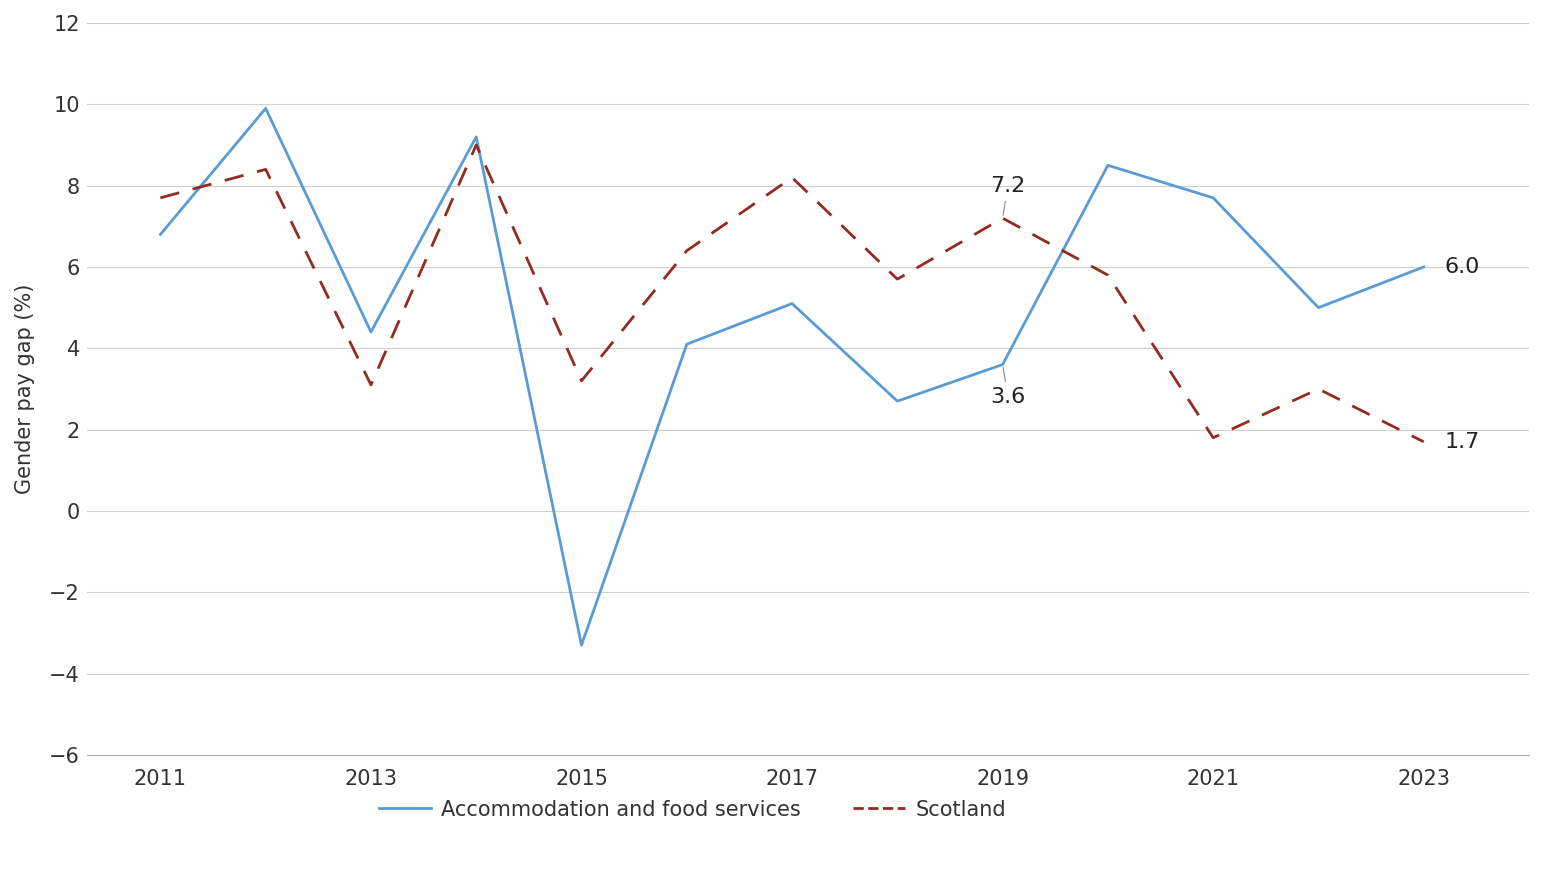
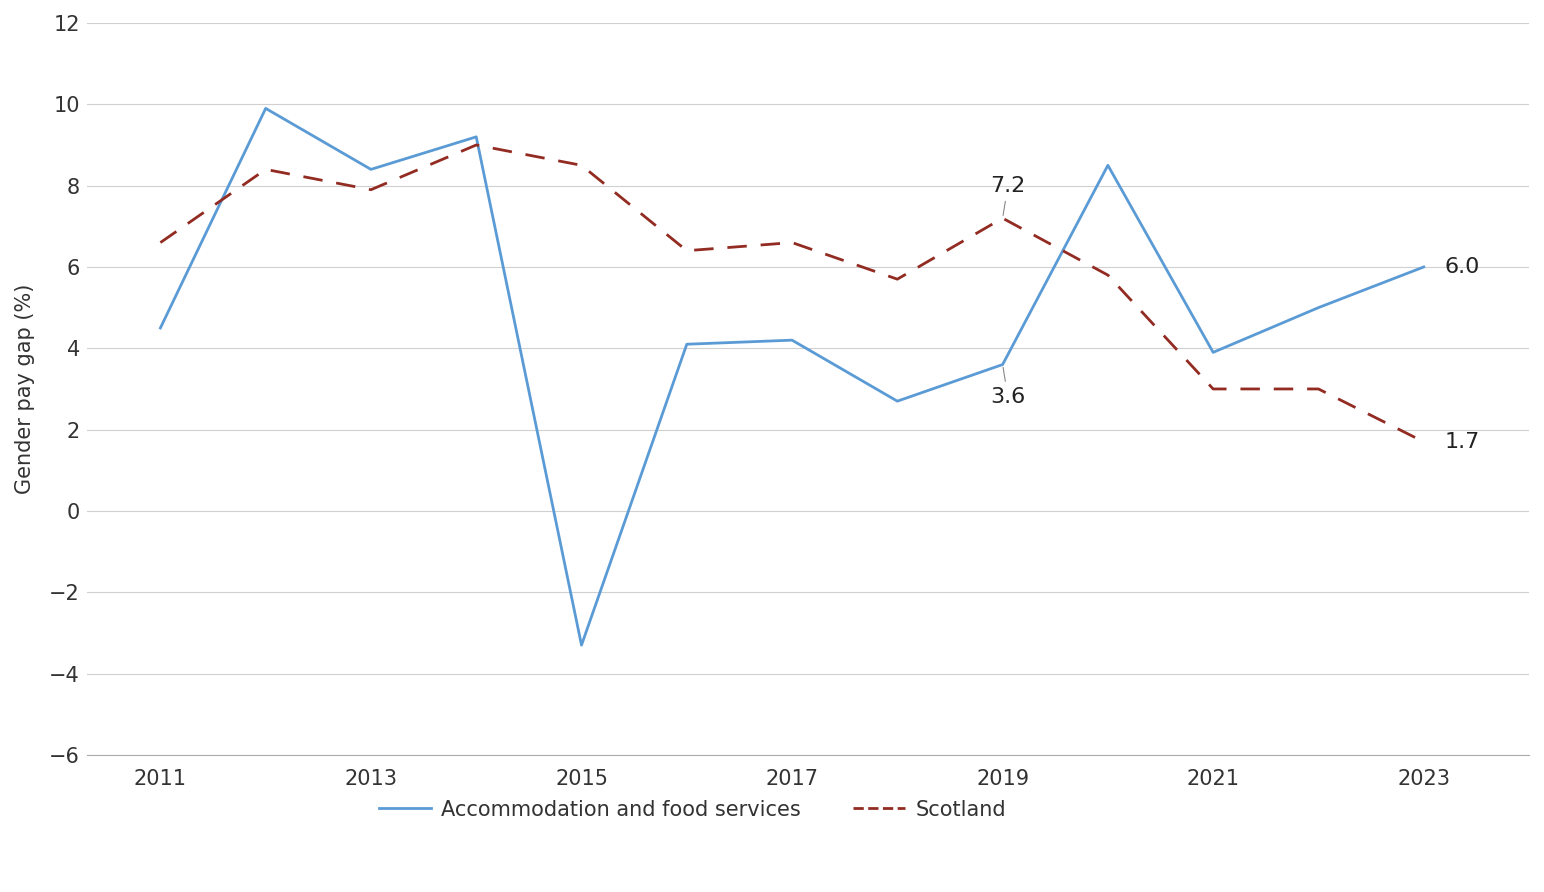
Accommodation and food services/2011: 6.8 -> 4.5
Scotland/2011: 7.7 -> 6.6
Accommodation and food services/2013: 4.4 -> 8.4
Scotland/2013: 3.1 -> 7.9
Scotland/2015: 3.2 -> 8.5
Accommodation and food services/2017: 5.1 -> 4.2
Scotland/2017: 8.2 -> 6.6
Accommodation and food services/2021: 7.7 -> 3.9
Scotland/2021: 1.8 -> 3.0
